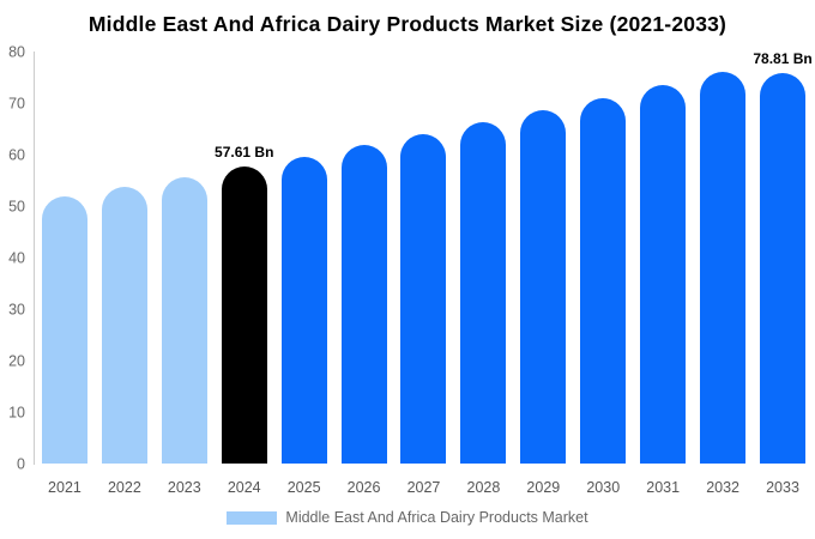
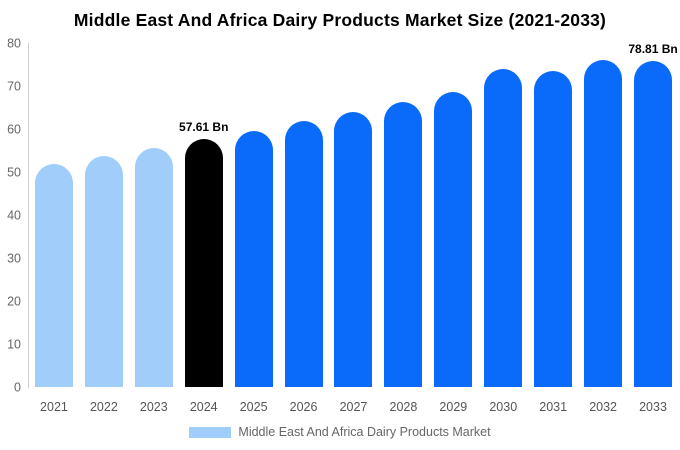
2030: 71 -> 74
